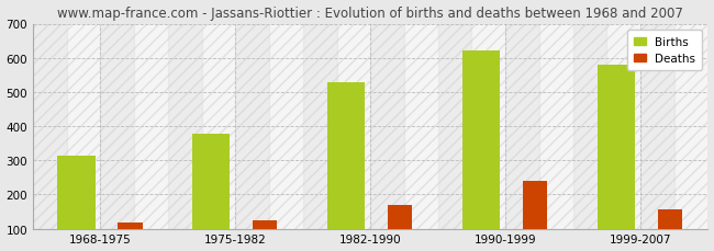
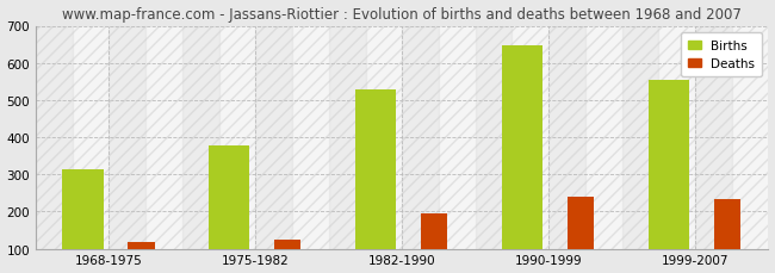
Deaths/1982-1990: 170 -> 196
Births/1990-1999: 620 -> 646
Births/1999-2007: 580 -> 553
Deaths/1999-2007: 155 -> 232
